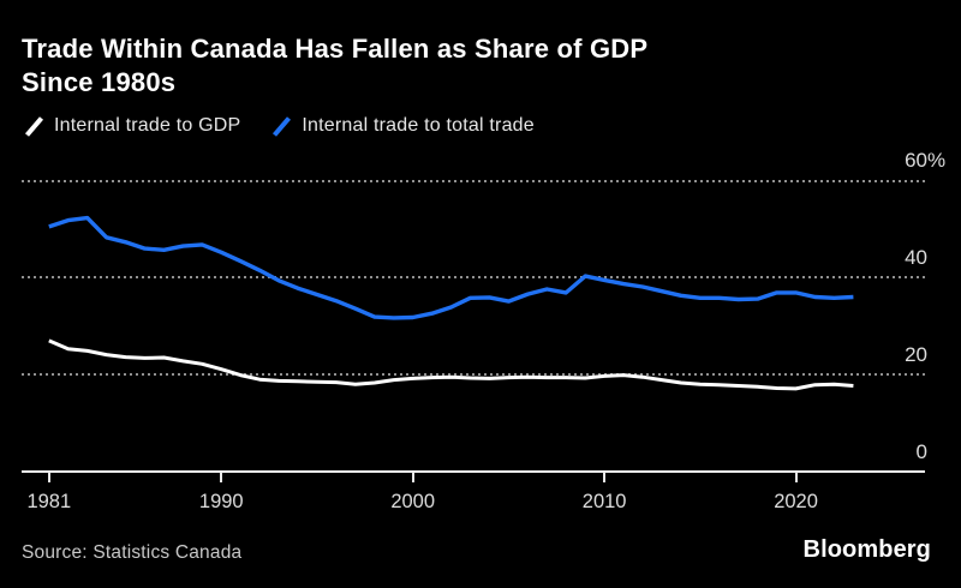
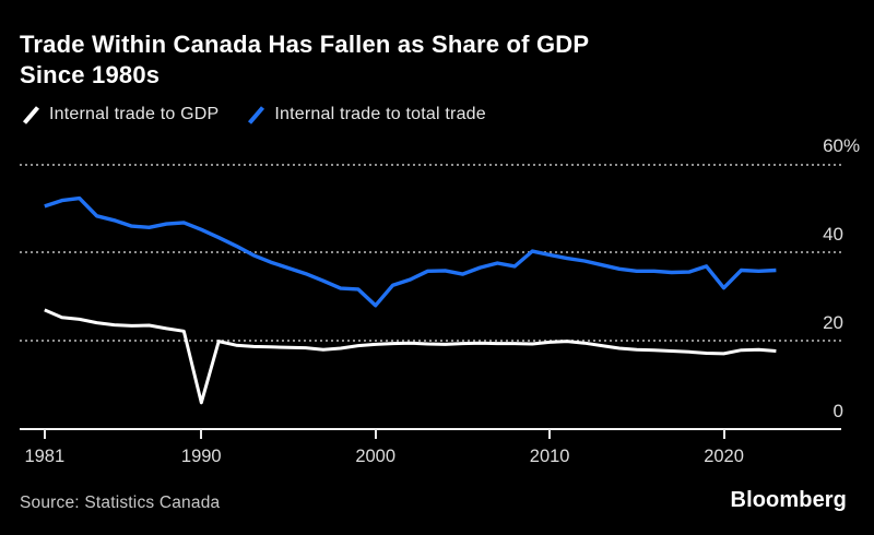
Internal trade to GDP/1990: 21 -> 6
Internal trade to total trade/2000: 32 -> 28
Internal trade to total trade/2020: 37 -> 32
